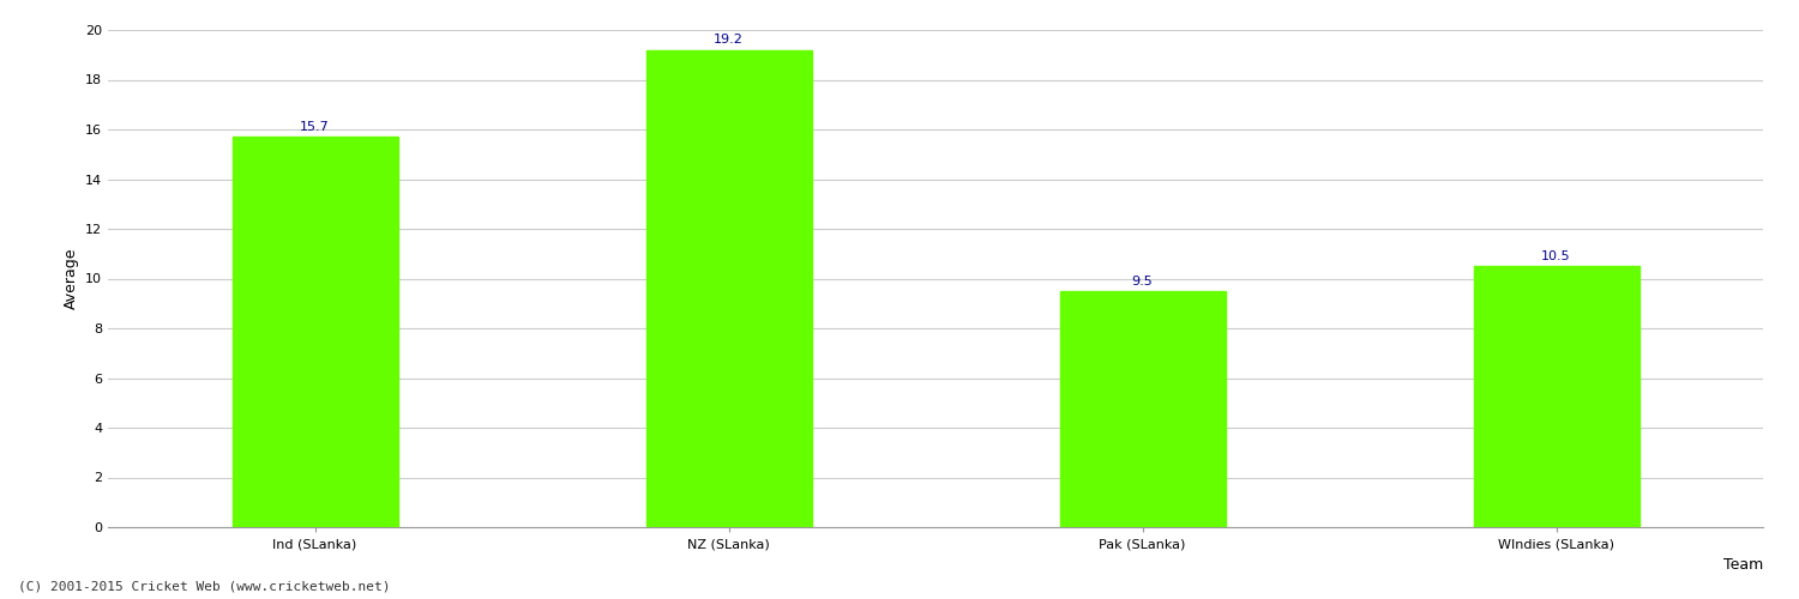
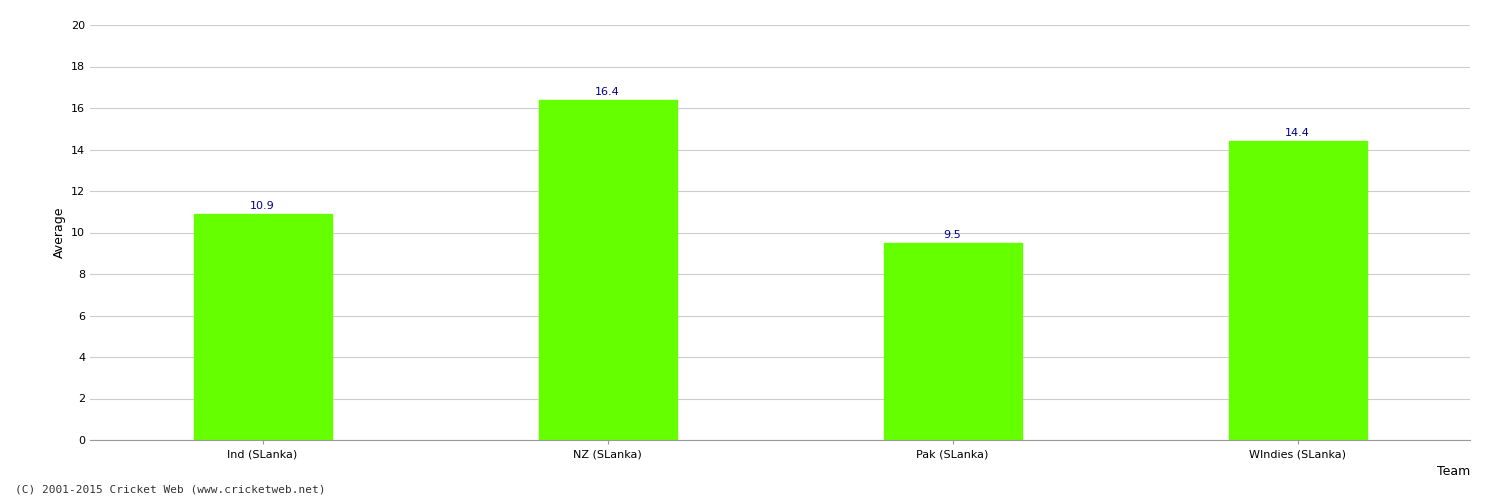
Ind (SLanka): 15.7 -> 10.9
NZ (SLanka): 19.2 -> 16.4
WIndies (SLanka): 10.5 -> 14.4
